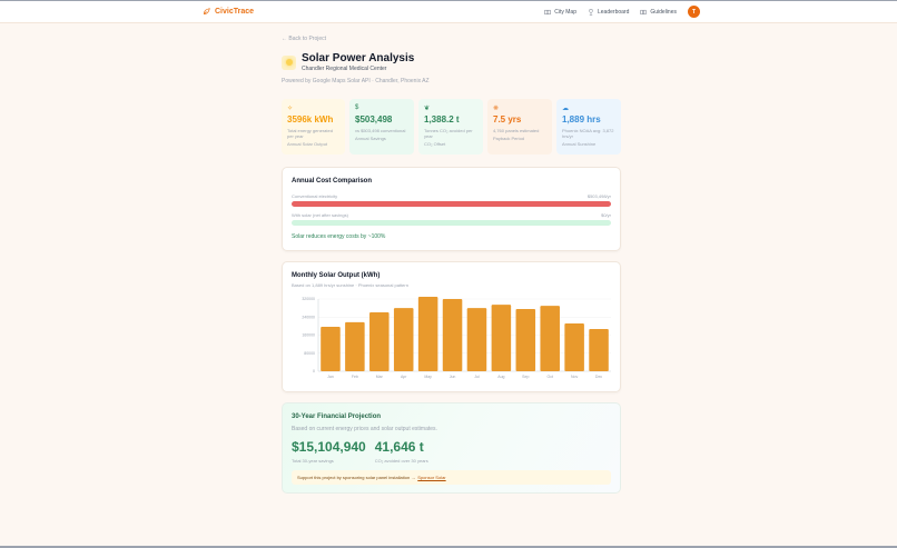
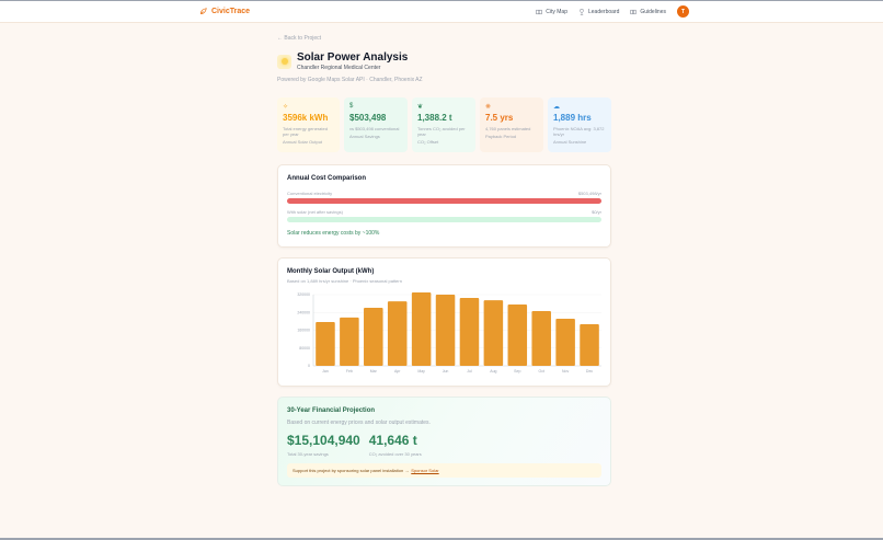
Apr: 280000 -> 290000
Jul: 280000 -> 300000
Oct: 290000 -> 250000
